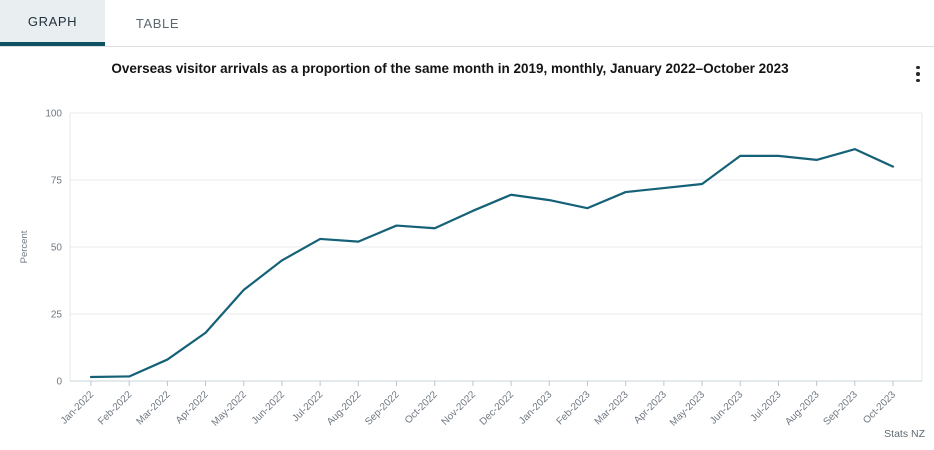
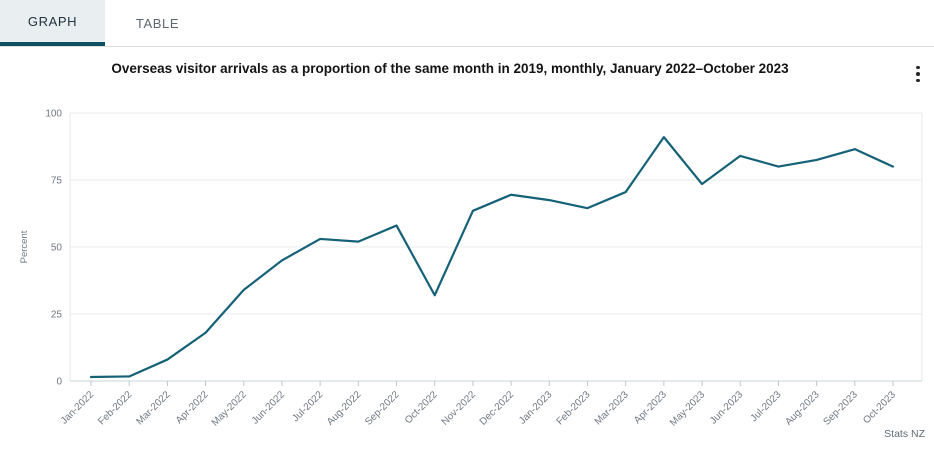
Oct-2022: 57 -> 32
Apr-2023: 72 -> 91
Jul-2023: 84 -> 80
